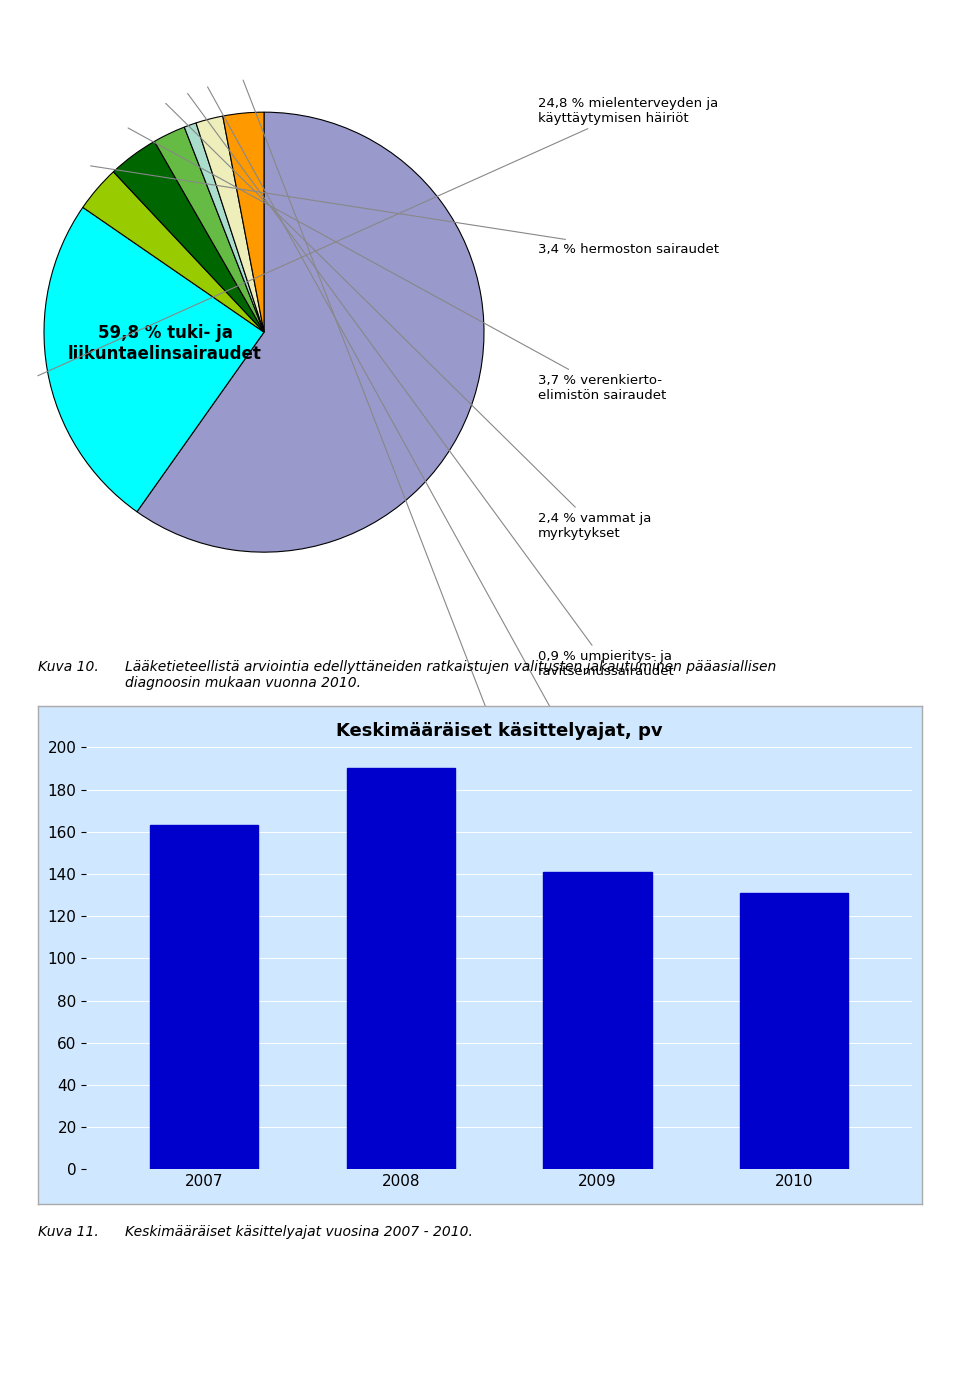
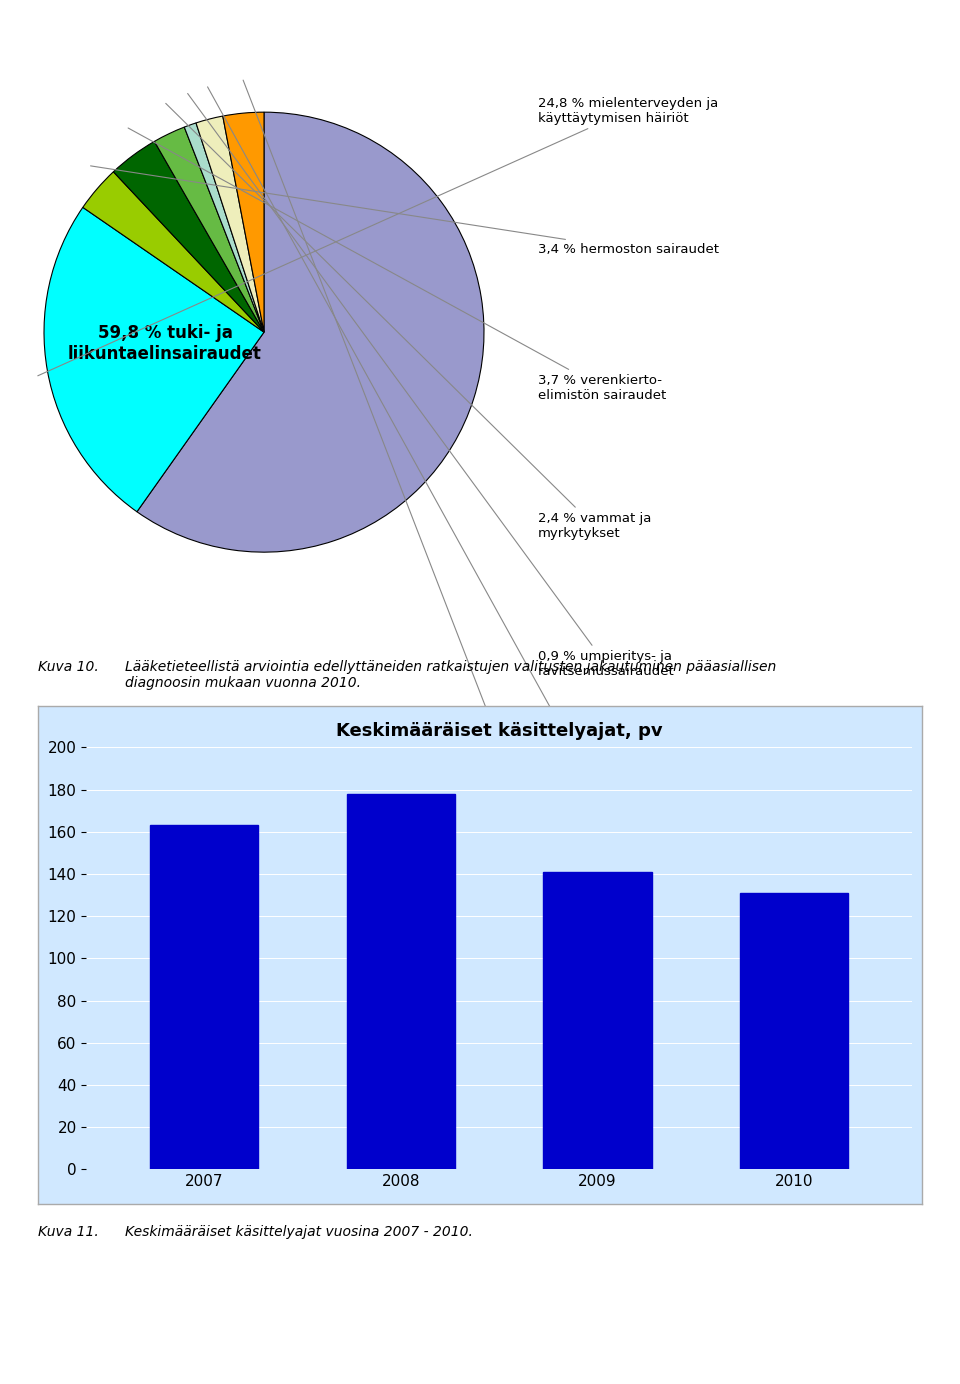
2008: 190 -> 178
